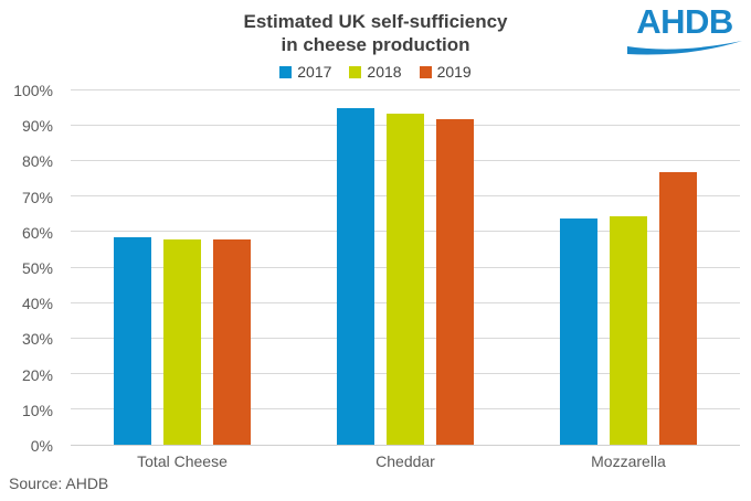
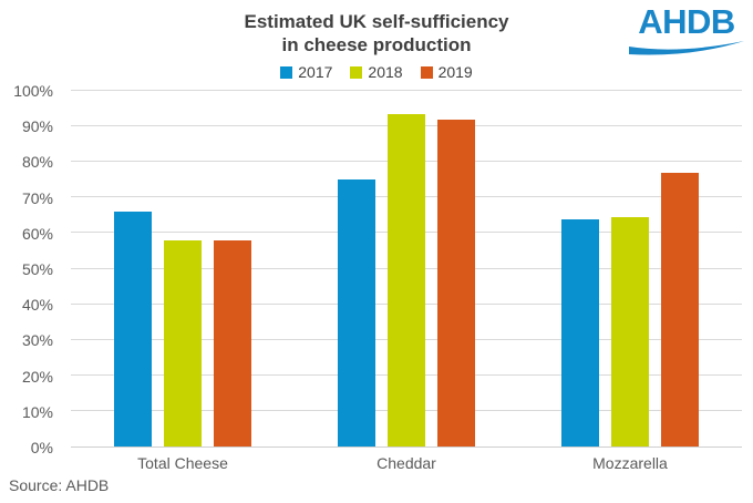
2017/Total Cheese: 58% -> 66%
2017/Cheddar: 95% -> 75%
